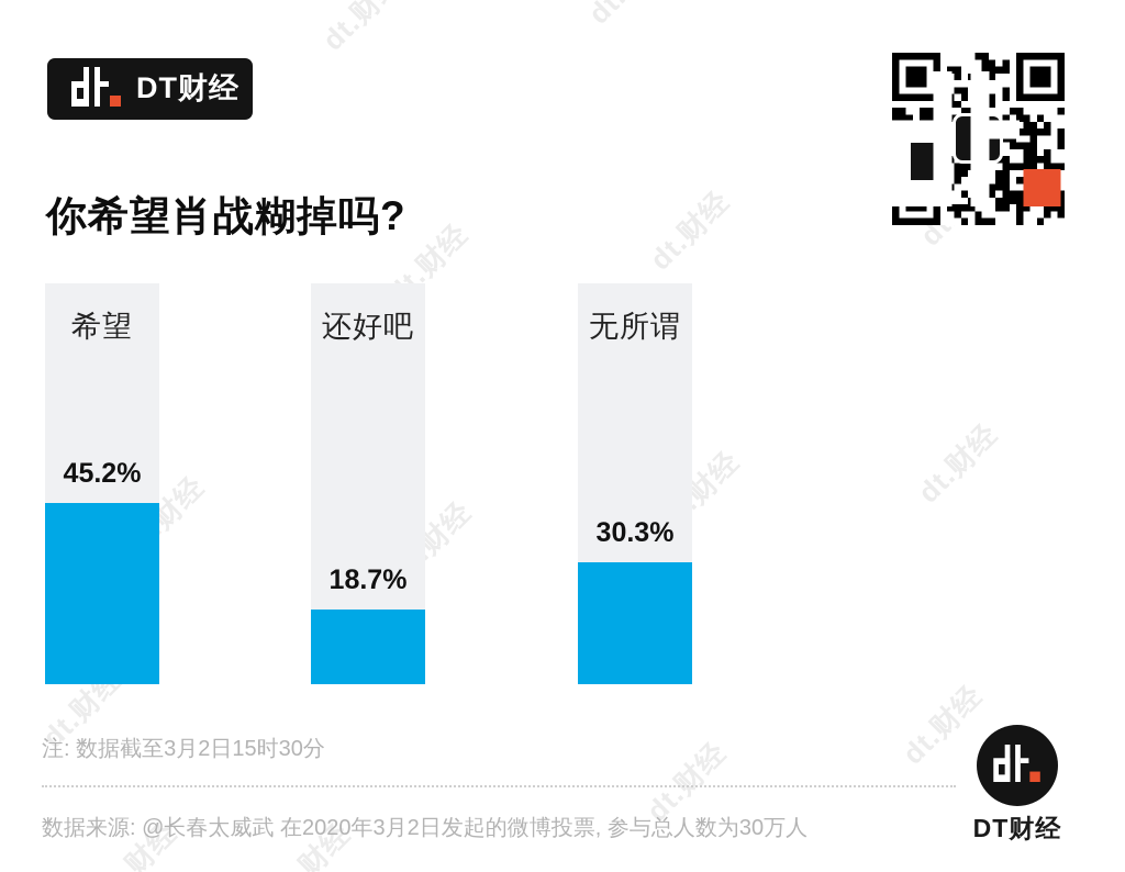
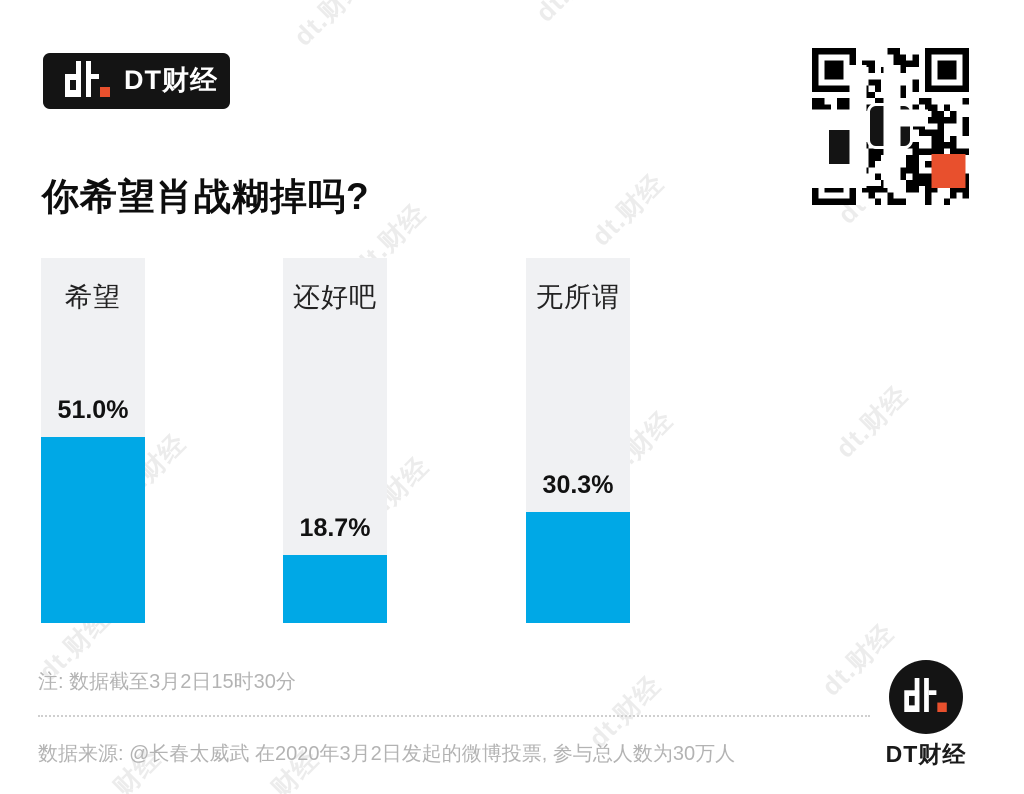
希望: 45.2% -> 51.0%
